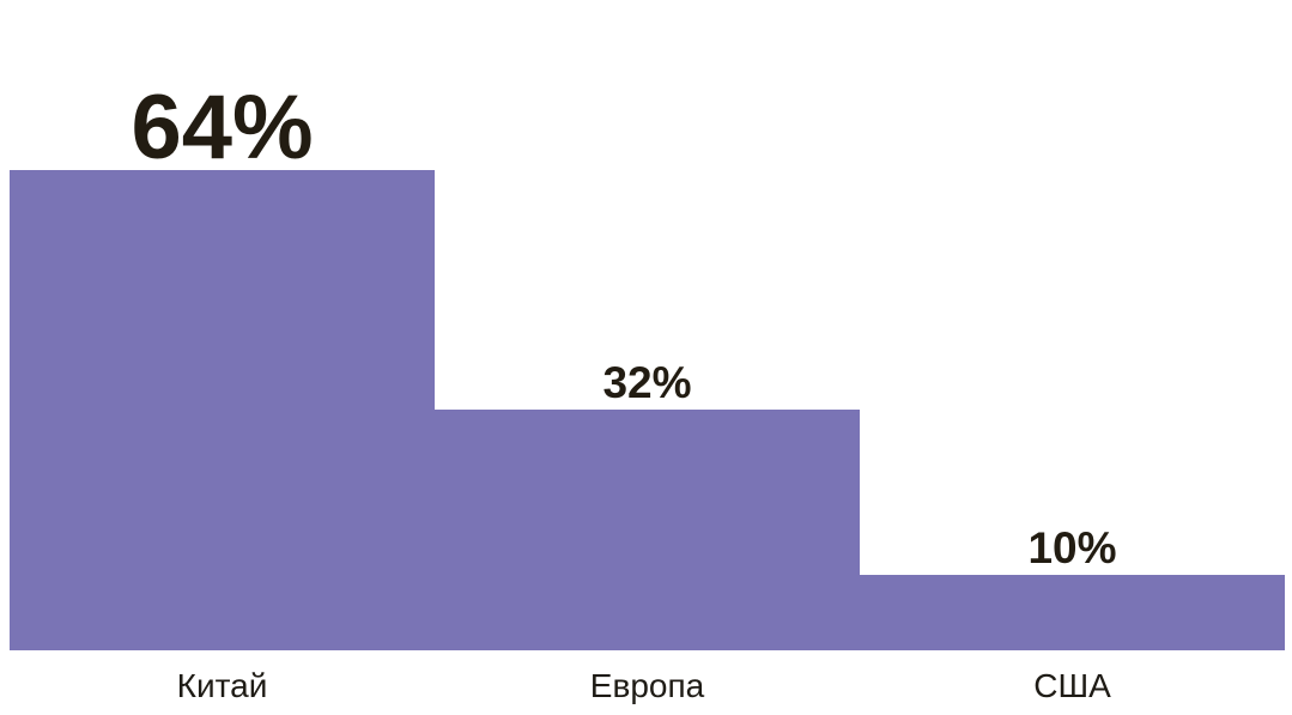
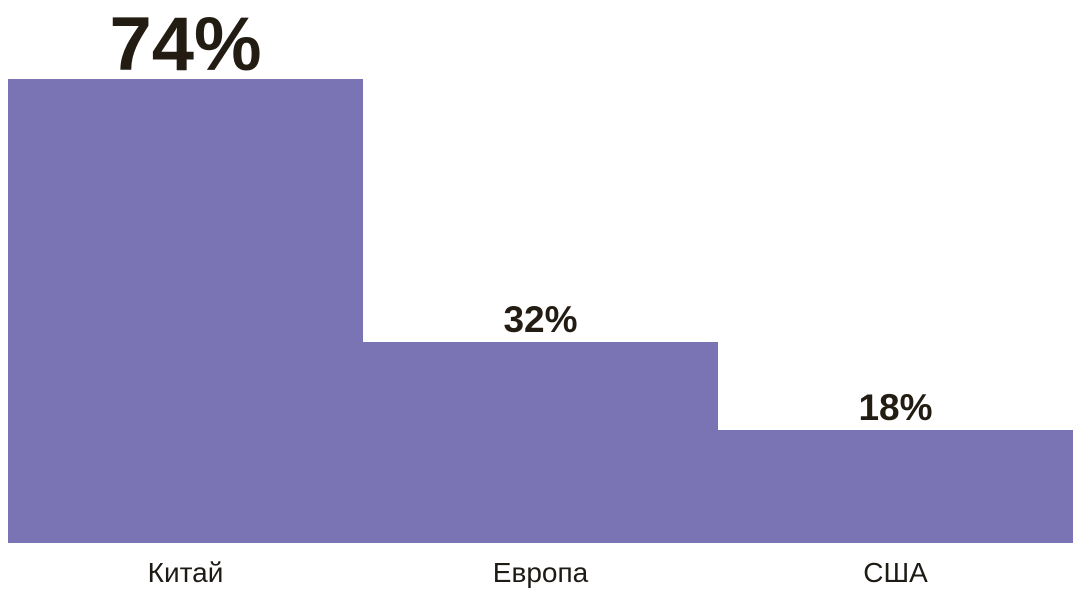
Китай: 64% -> 74%
США: 10% -> 18%
